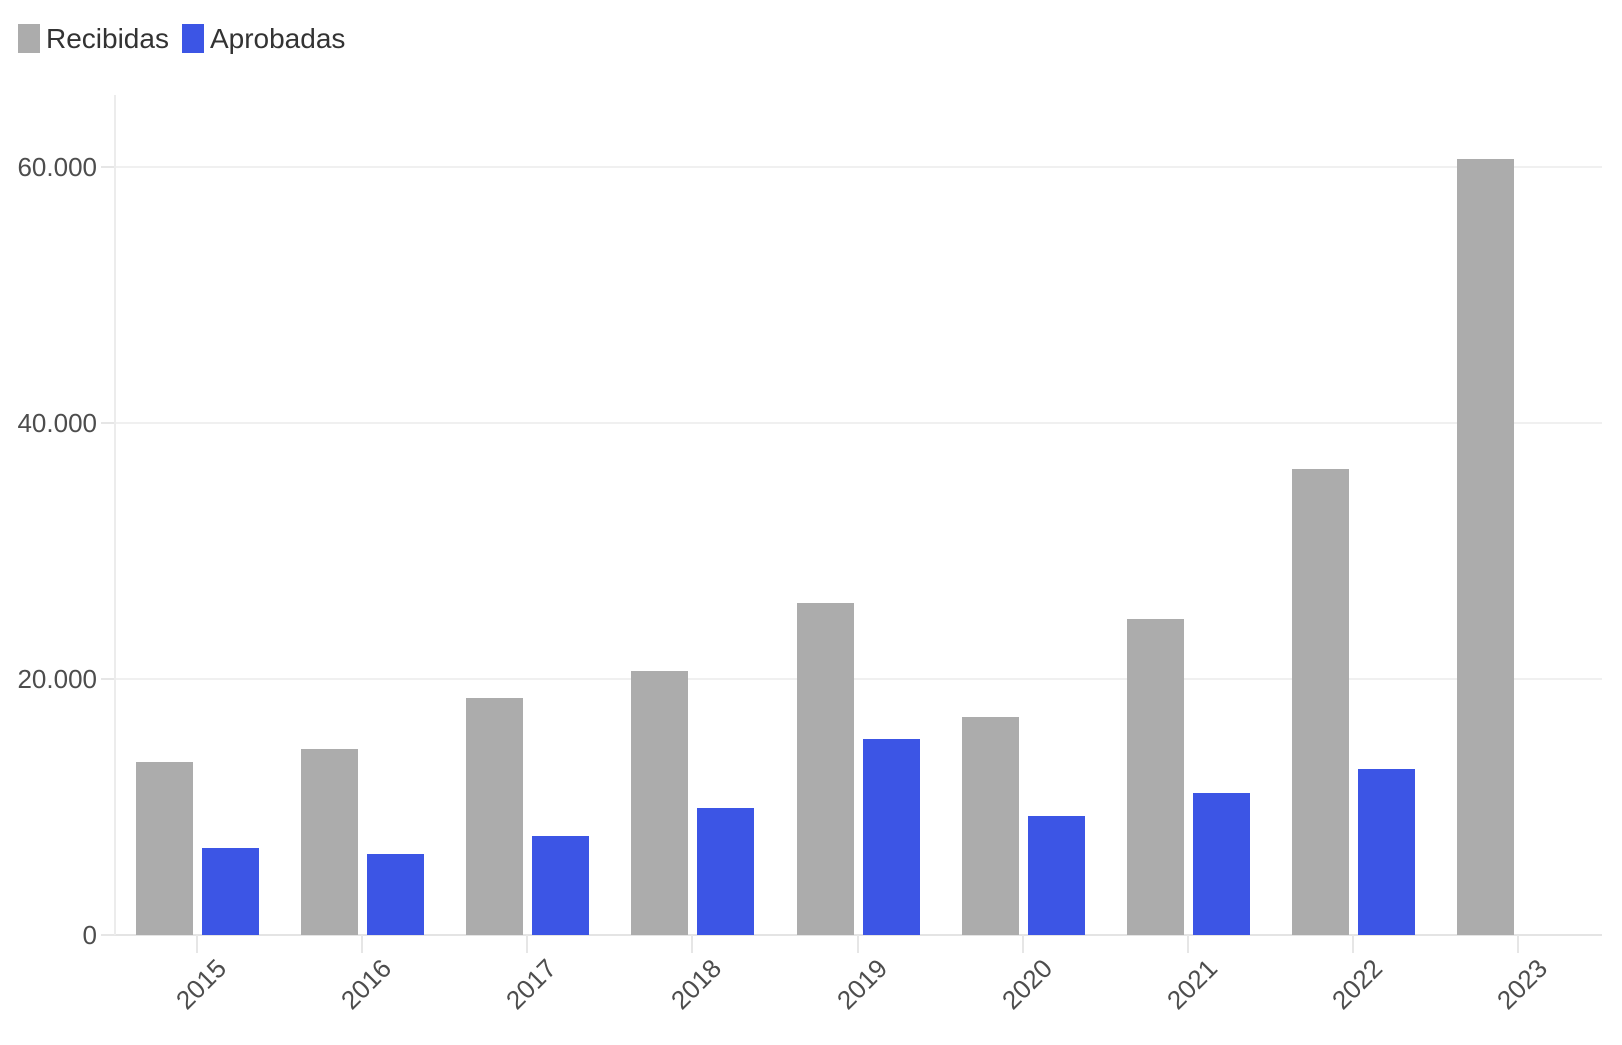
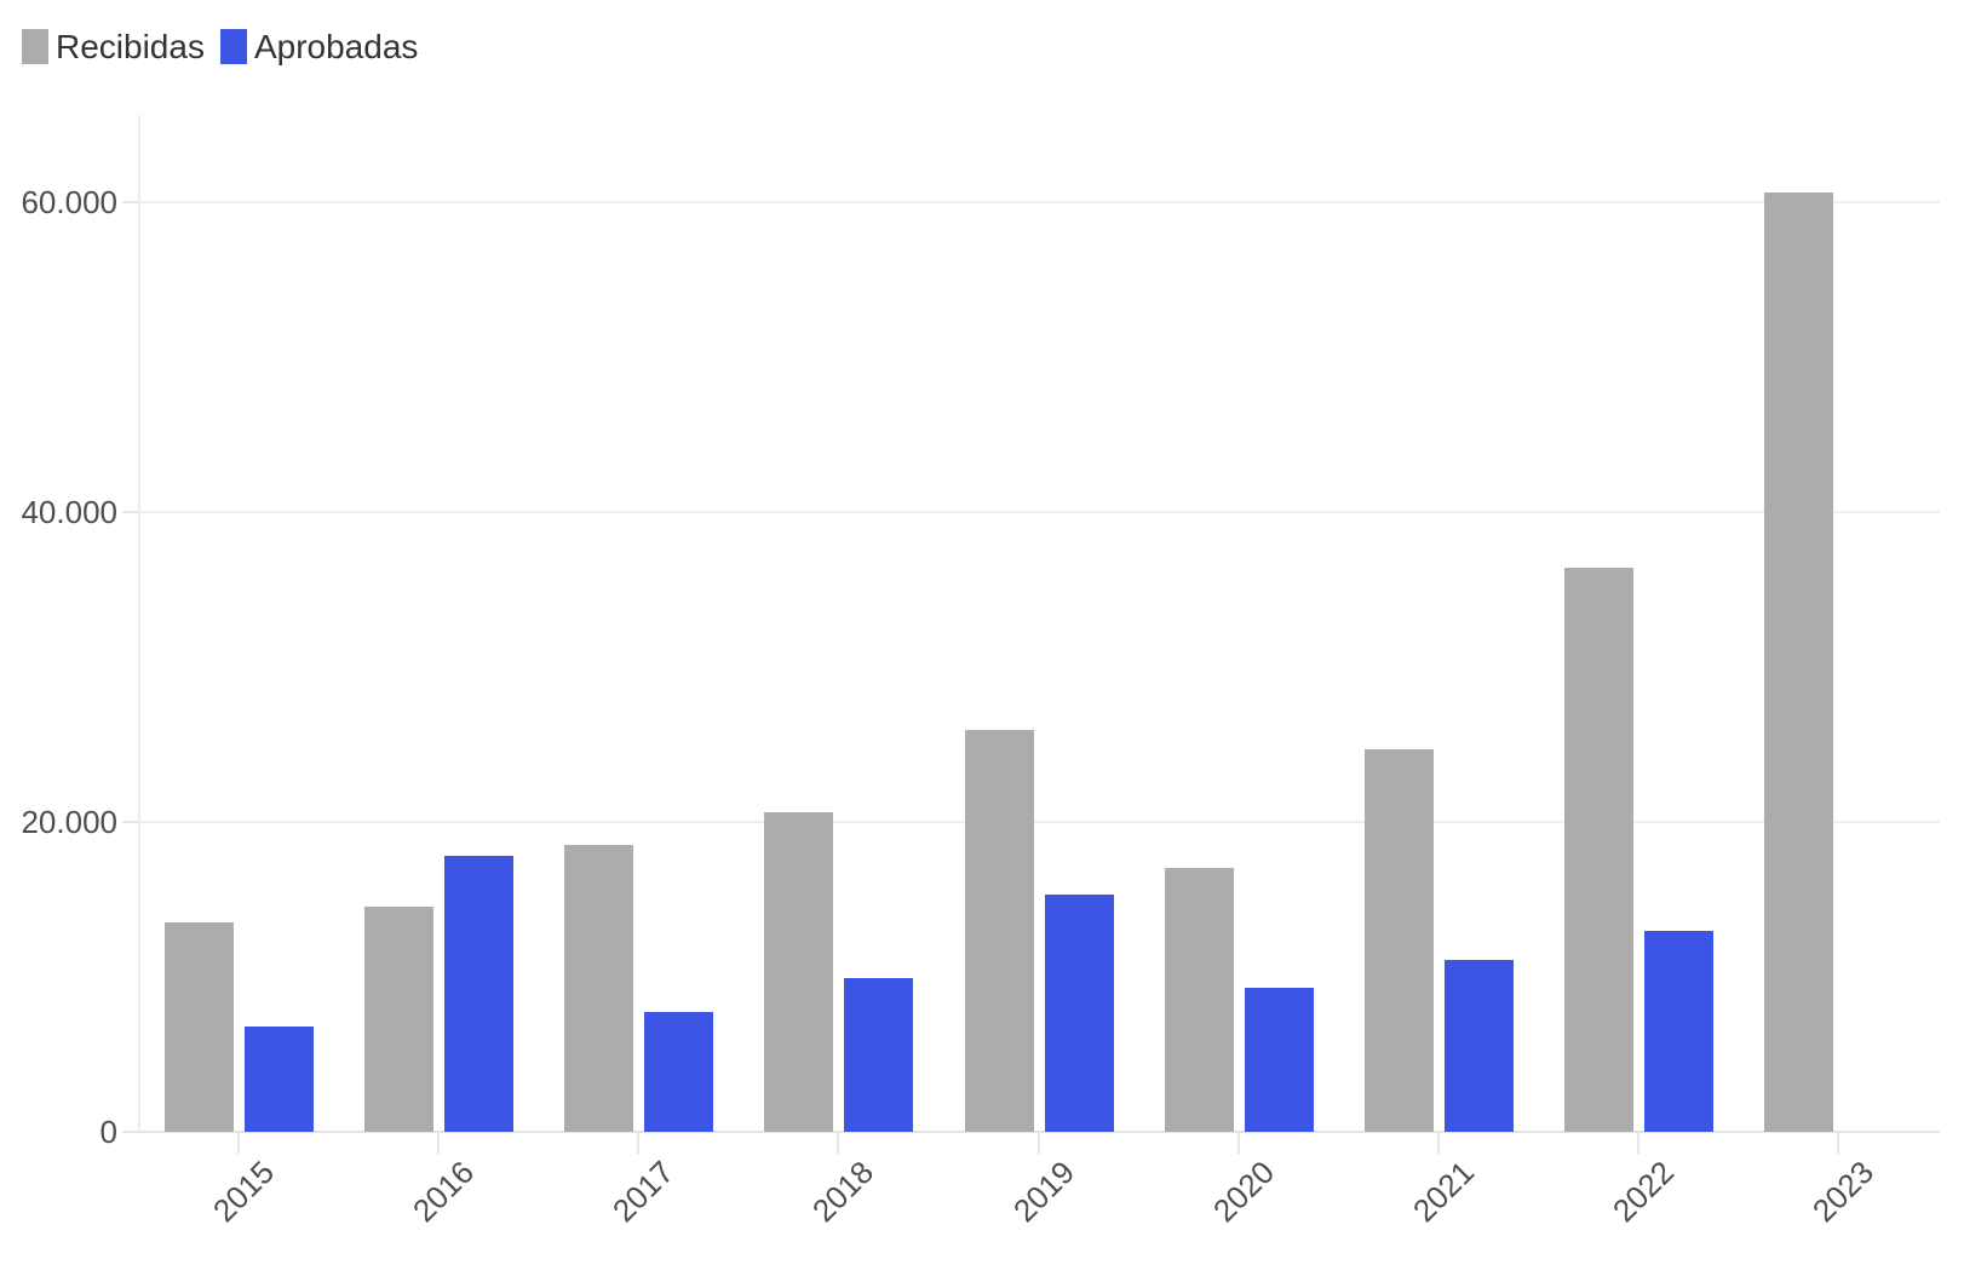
Aprobadas/2016: 6300 -> 17800
